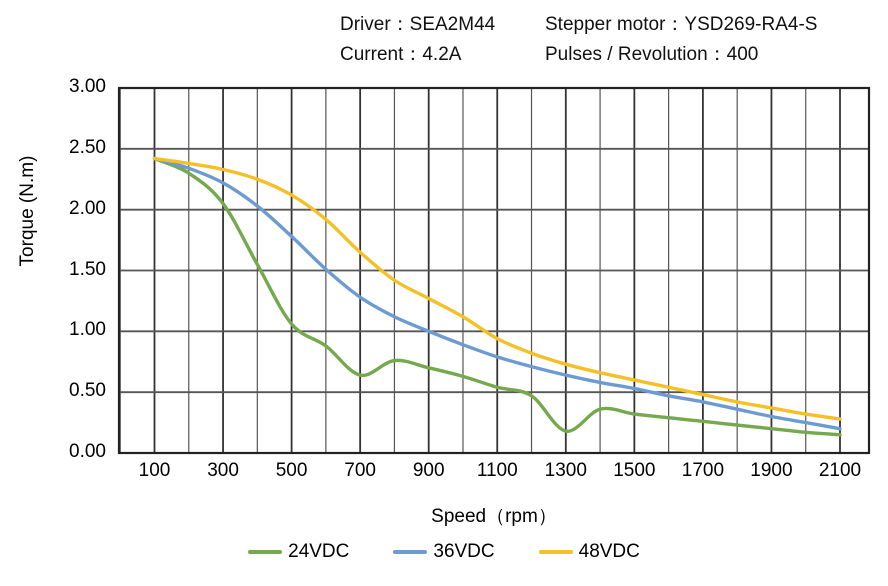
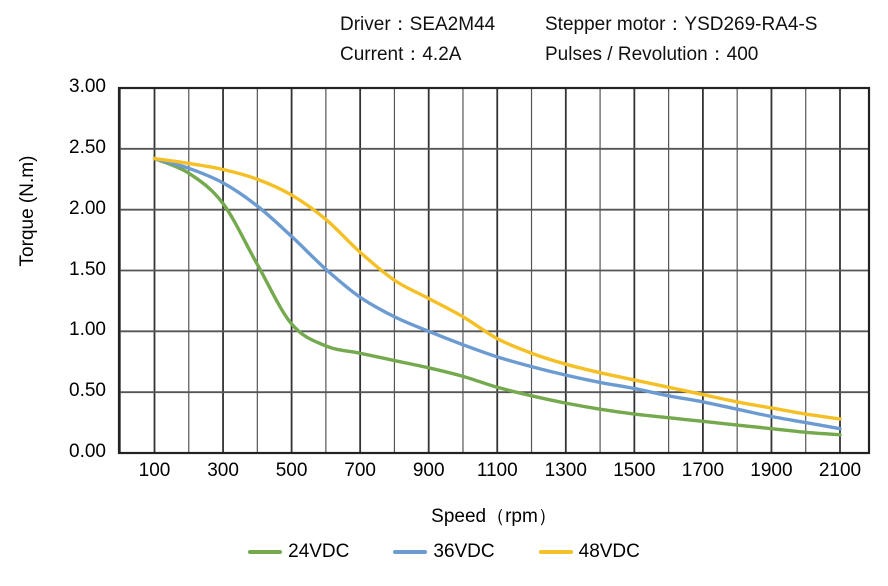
24VDC/700: 0.64 -> 0.82
24VDC/1300: 0.18 -> 0.41
